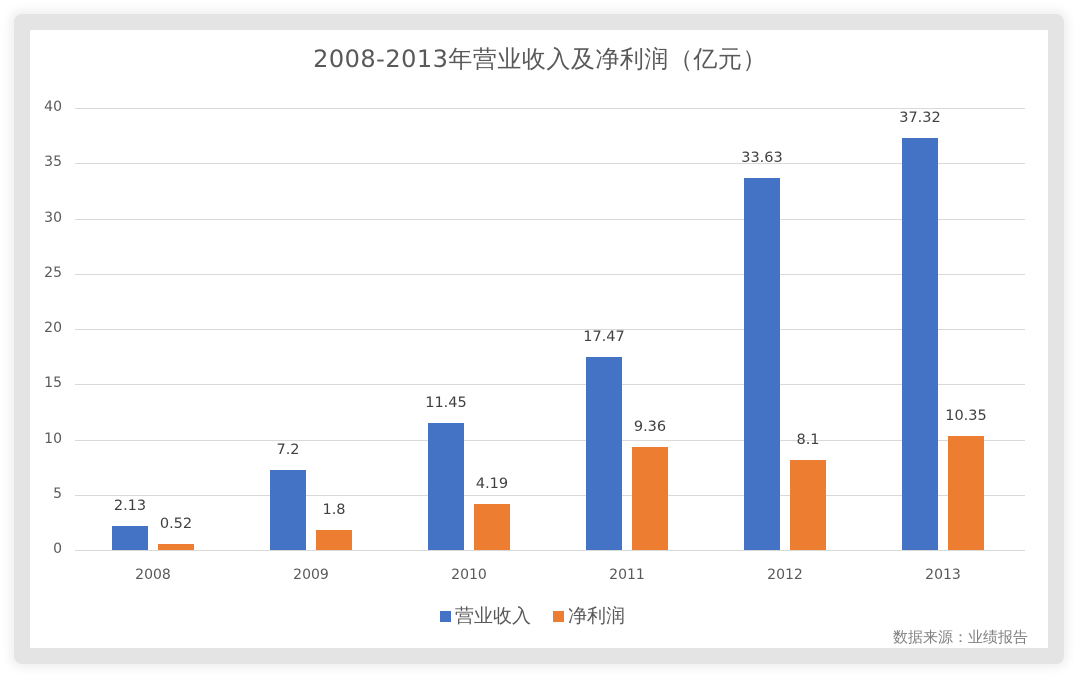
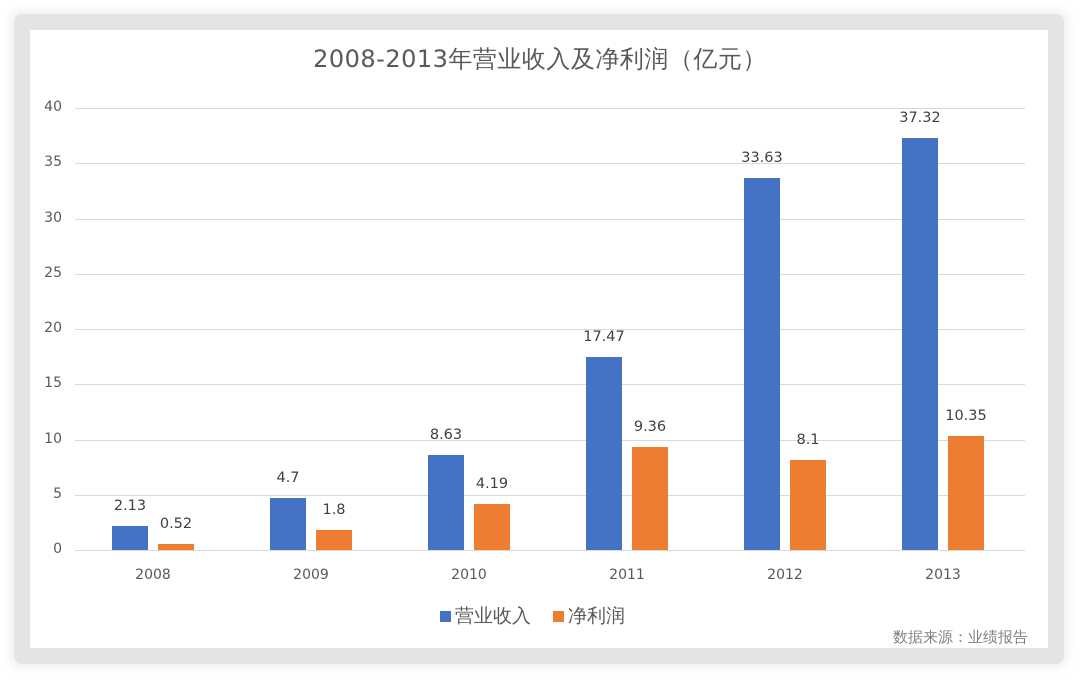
营业收入/2009: 7.2 -> 4.7
营业收入/2010: 11.45 -> 8.63
